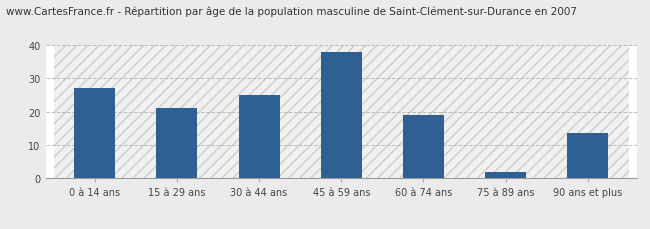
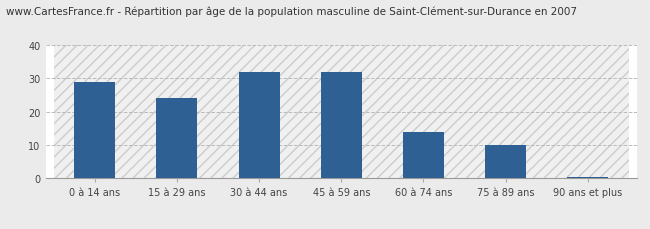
0 à 14 ans: 27.0 -> 29.0
15 à 29 ans: 21.0 -> 24.0
30 à 44 ans: 25.0 -> 32.0
45 à 59 ans: 38.0 -> 32.0
60 à 74 ans: 19.0 -> 14.0
75 à 89 ans: 2.0 -> 10.0
90 ans et plus: 13.5 -> 0.5
